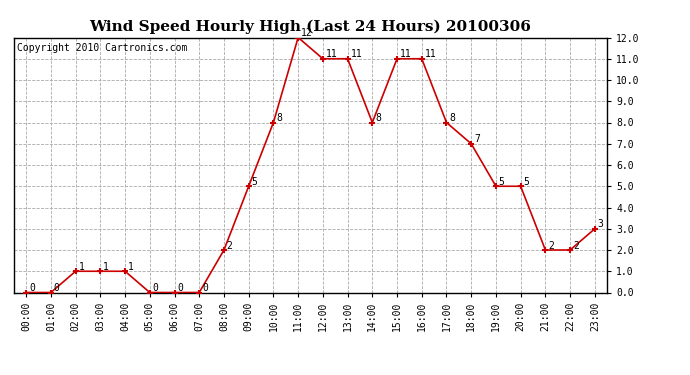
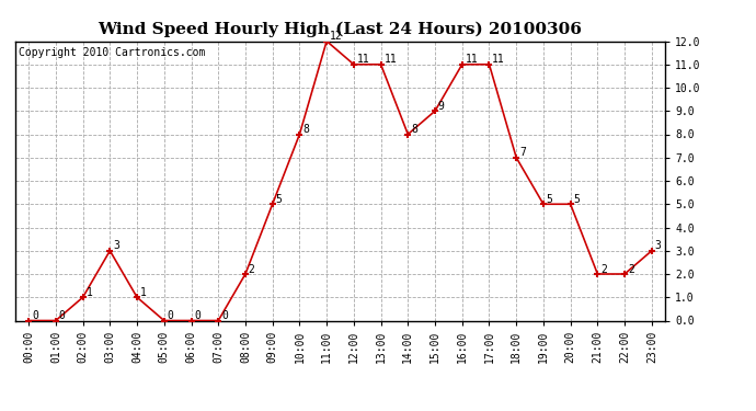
03:00: 1 -> 3
15:00: 11 -> 9
17:00: 8 -> 11
